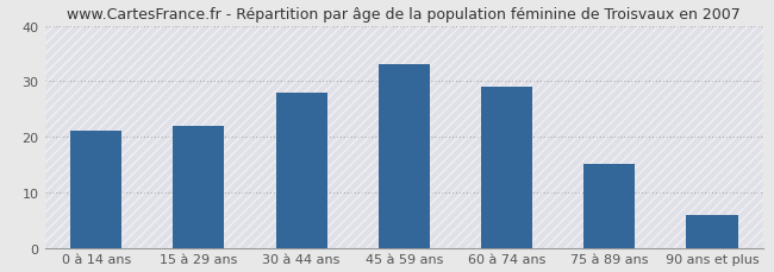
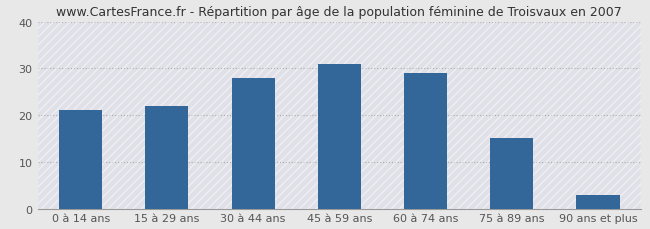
45 à 59 ans: 33 -> 31
90 ans et plus: 6 -> 3
